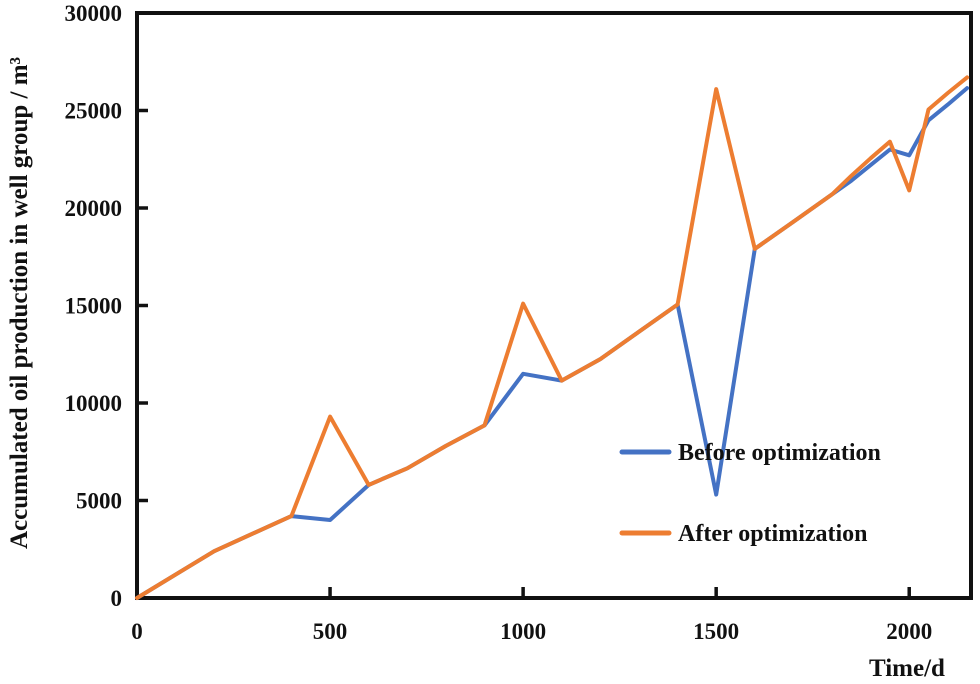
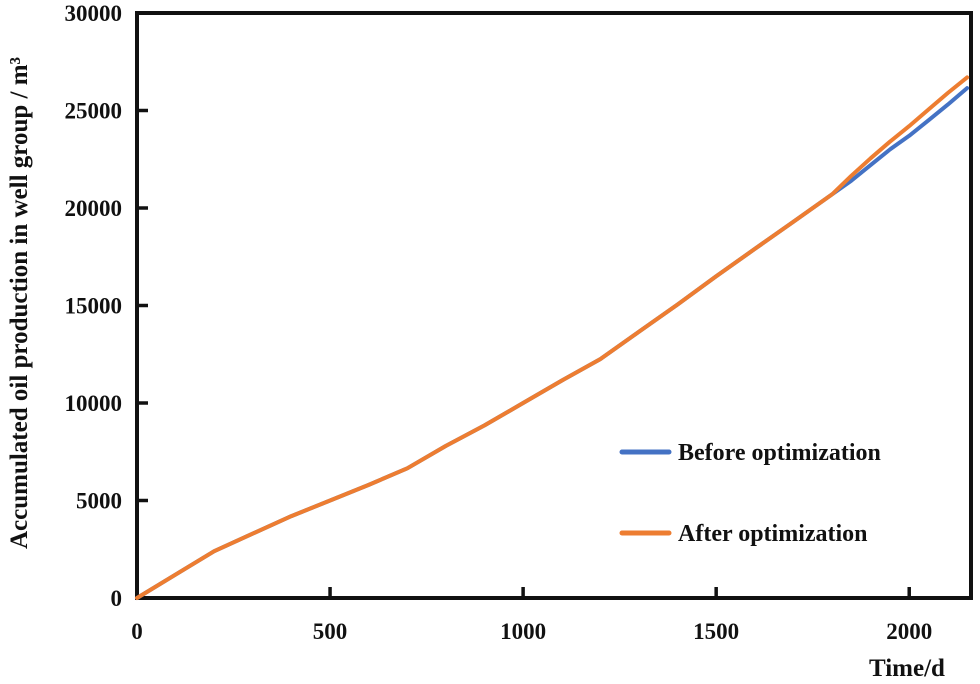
Before optimization/500: 4000 -> 5000
After optimization/500: 9300 -> 5000
Before optimization/1000: 11500 -> 10000
After optimization/1000: 15100 -> 10000
Before optimization/1500: 5300 -> 16500
After optimization/1500: 26100 -> 16500
Before optimization/2000: 22700 -> 23700
After optimization/2000: 20900 -> 24200
